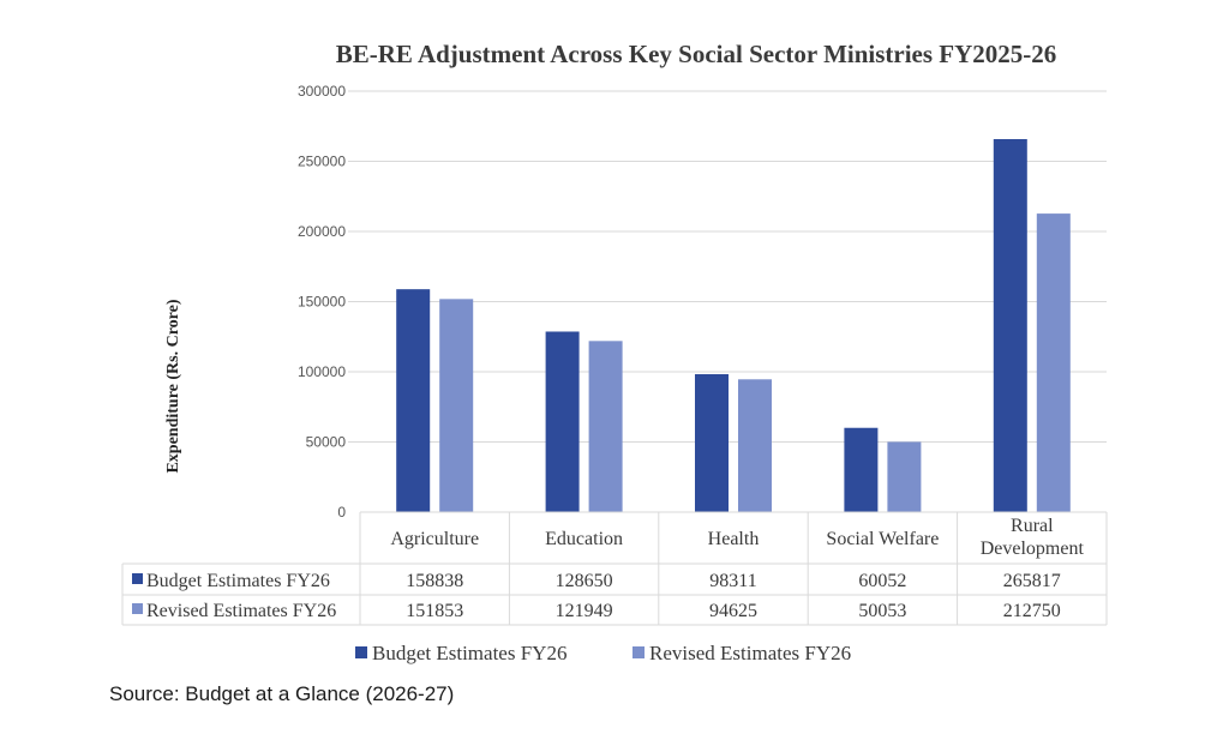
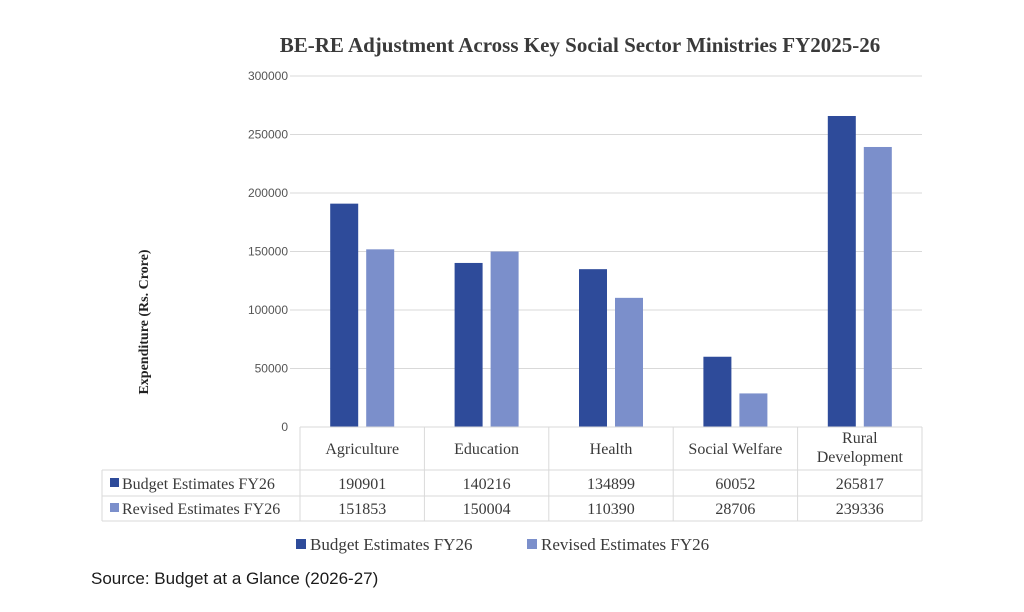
Budget Estimates FY26/Agriculture: 158838 -> 190901
Budget Estimates FY26/Education: 128650 -> 140216
Revised Estimates FY26/Education: 121949 -> 150004
Budget Estimates FY26/Health: 98311 -> 134899
Revised Estimates FY26/Health: 94625 -> 110390
Revised Estimates FY26/Social Welfare: 50053 -> 28706
Revised Estimates FY26/Rural Development: 212750 -> 239336
